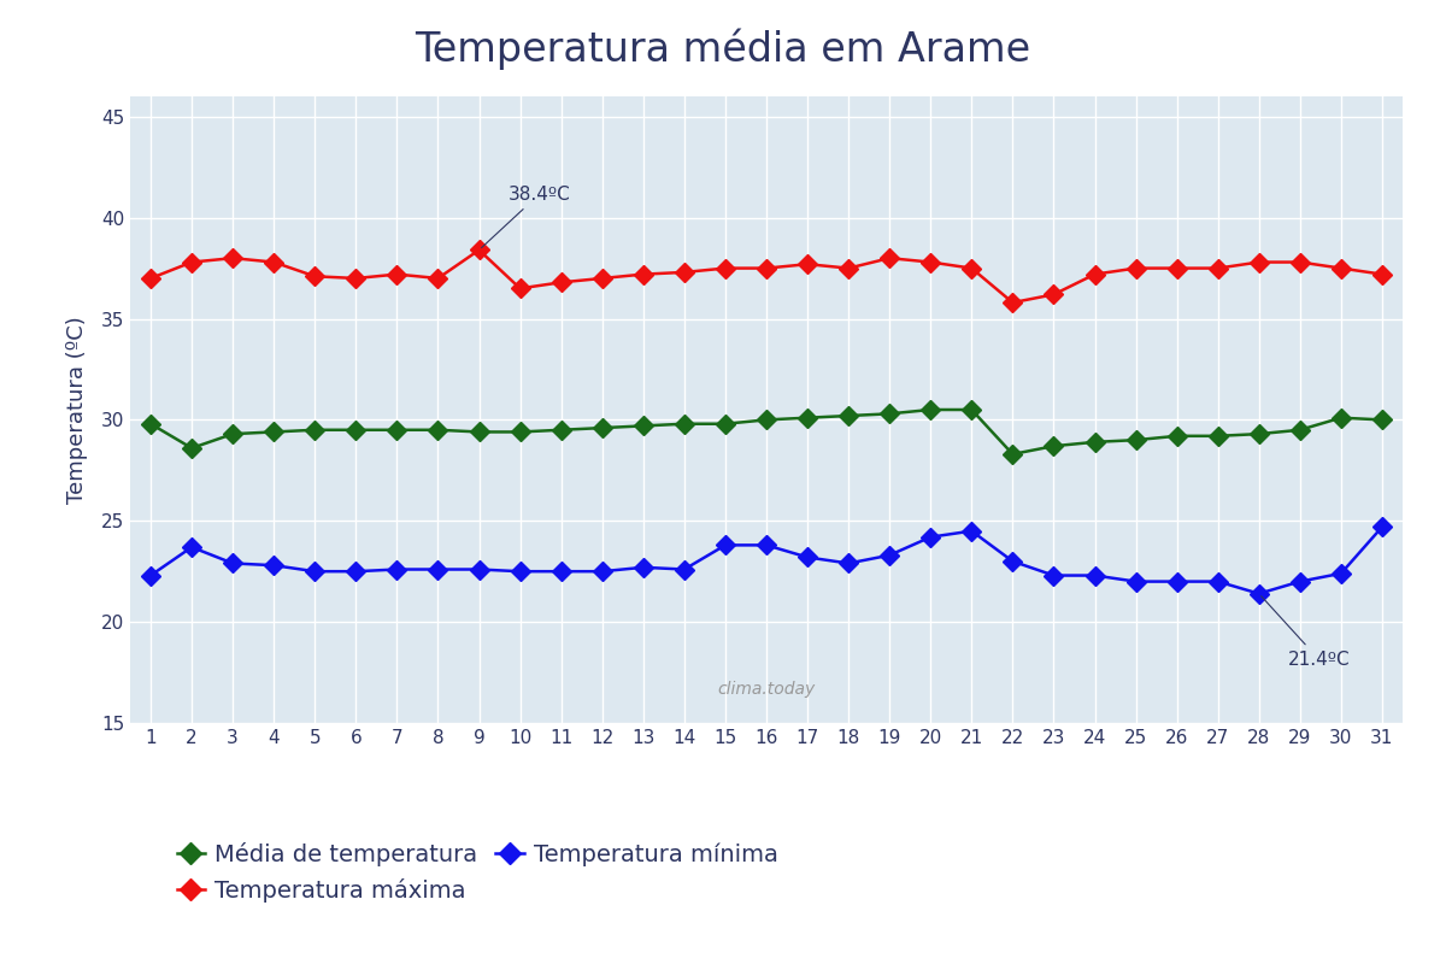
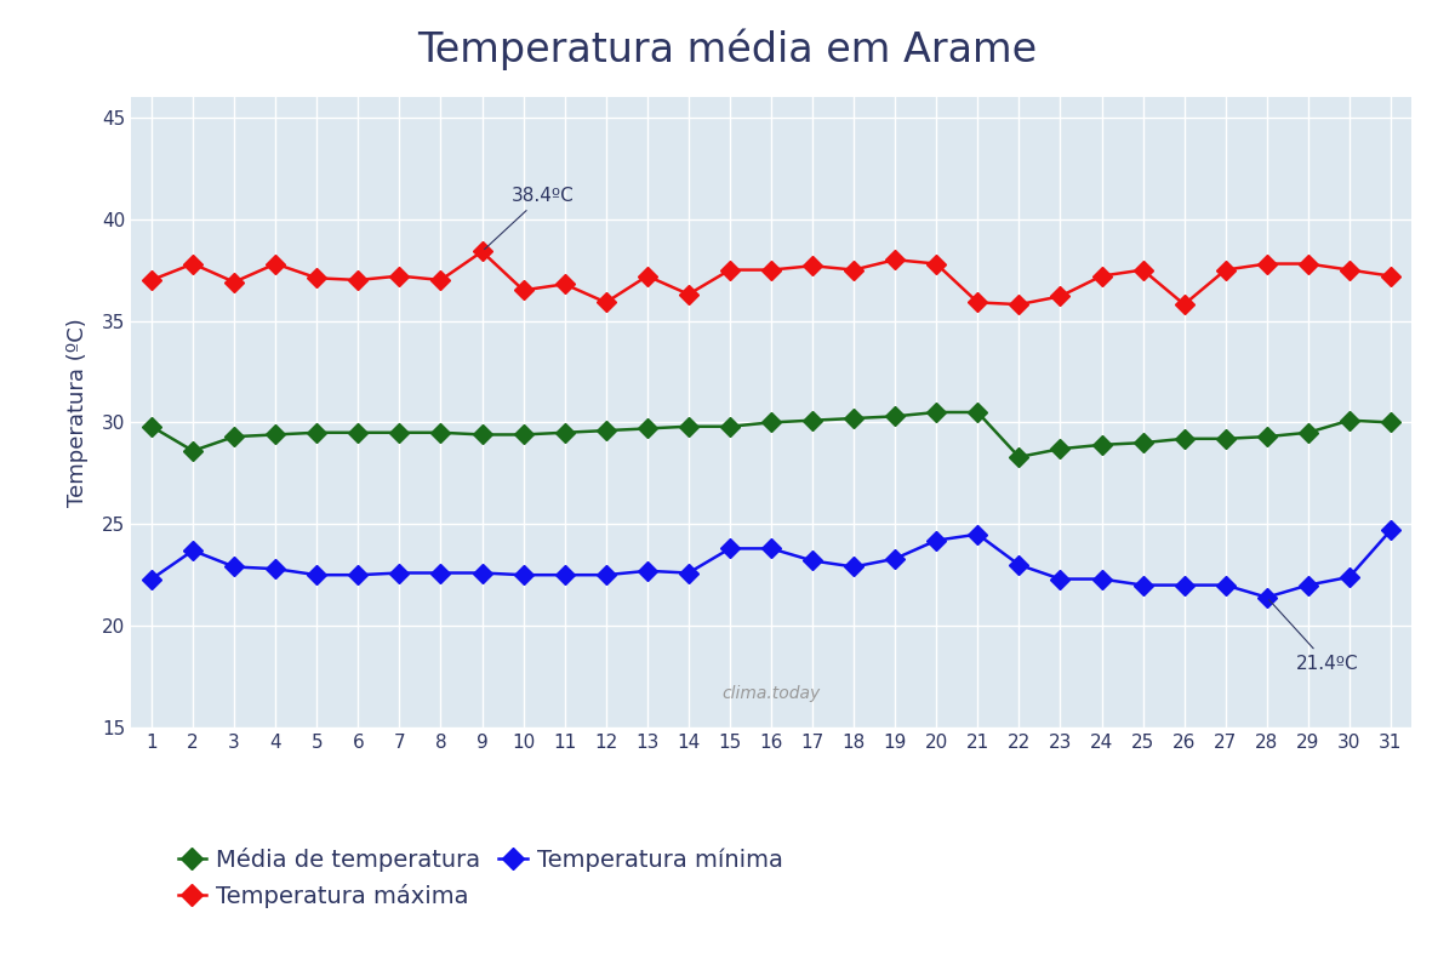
Temperatura máxima/3: 38.0 -> 36.9
Temperatura máxima/12: 37.0 -> 35.9
Temperatura máxima/14: 37.3 -> 36.3
Temperatura máxima/21: 37.5 -> 35.9
Temperatura máxima/26: 37.5 -> 35.8
